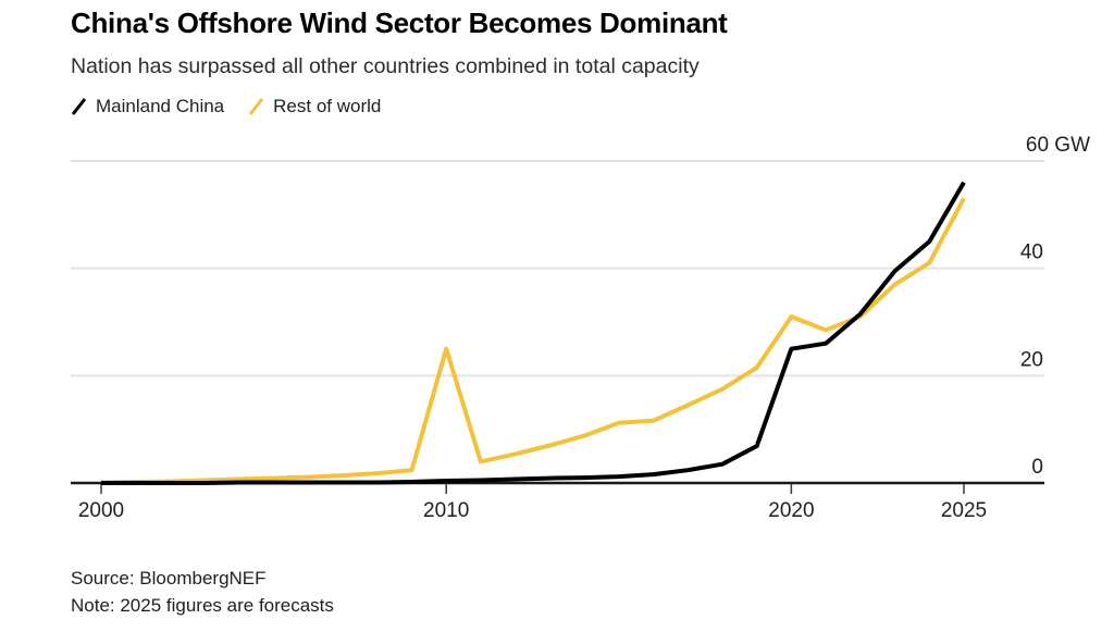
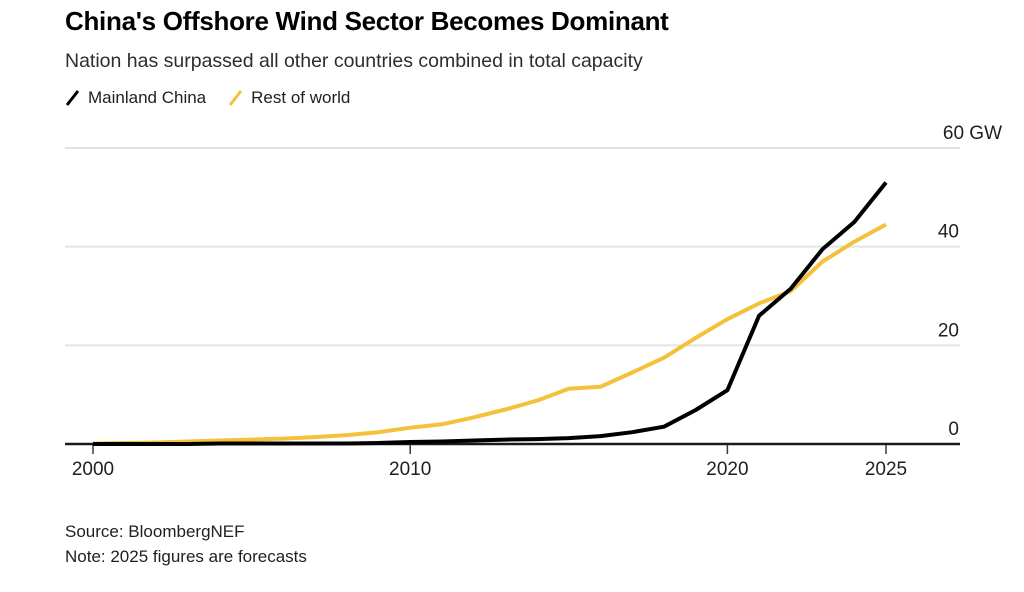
Rest of world/2010: 25 -> 3
Rest of world/2020: 31 -> 25
Mainland China/2020: 25 -> 11
Rest of world/2025: 53 -> 44
Mainland China/2025: 56 -> 53
